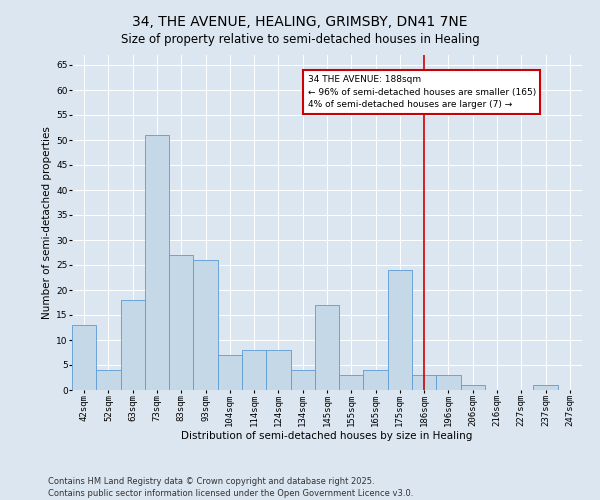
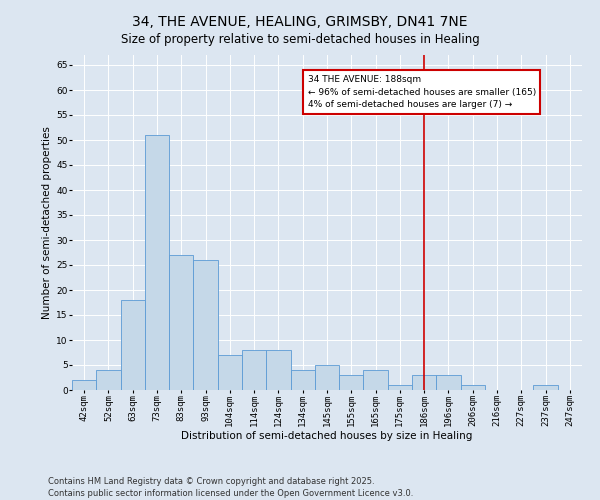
42sqm: 13 -> 2
145sqm: 17 -> 5
175sqm: 24 -> 1
